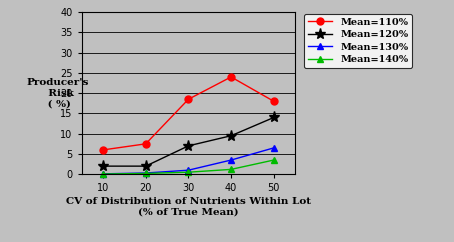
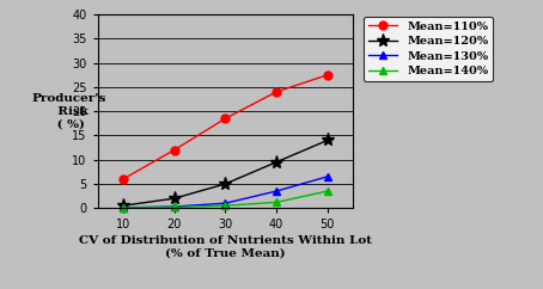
Mean=120%/10: 2.0 -> 0.5
Mean=110%/20: 7.5 -> 12.0
Mean=120%/30: 7.0 -> 5.0
Mean=110%/50: 18.0 -> 27.5
